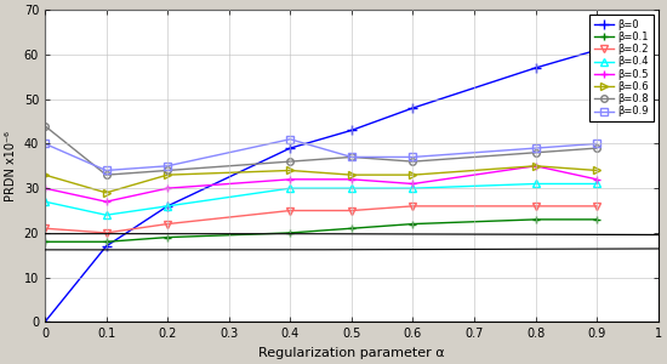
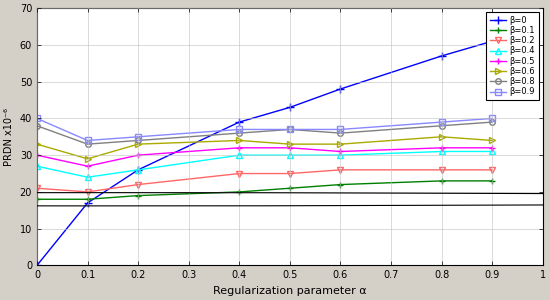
β=0.8/0: 44 -> 38
β=0.9/0.4: 41 -> 37
β=0.5/0.8: 35 -> 32
